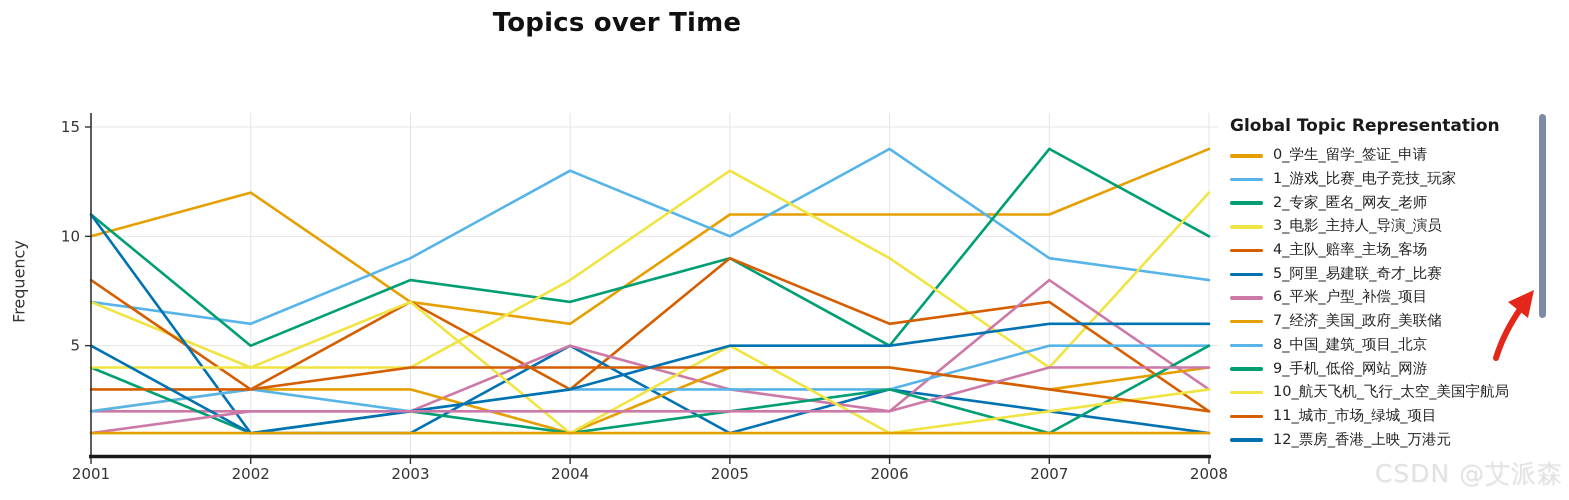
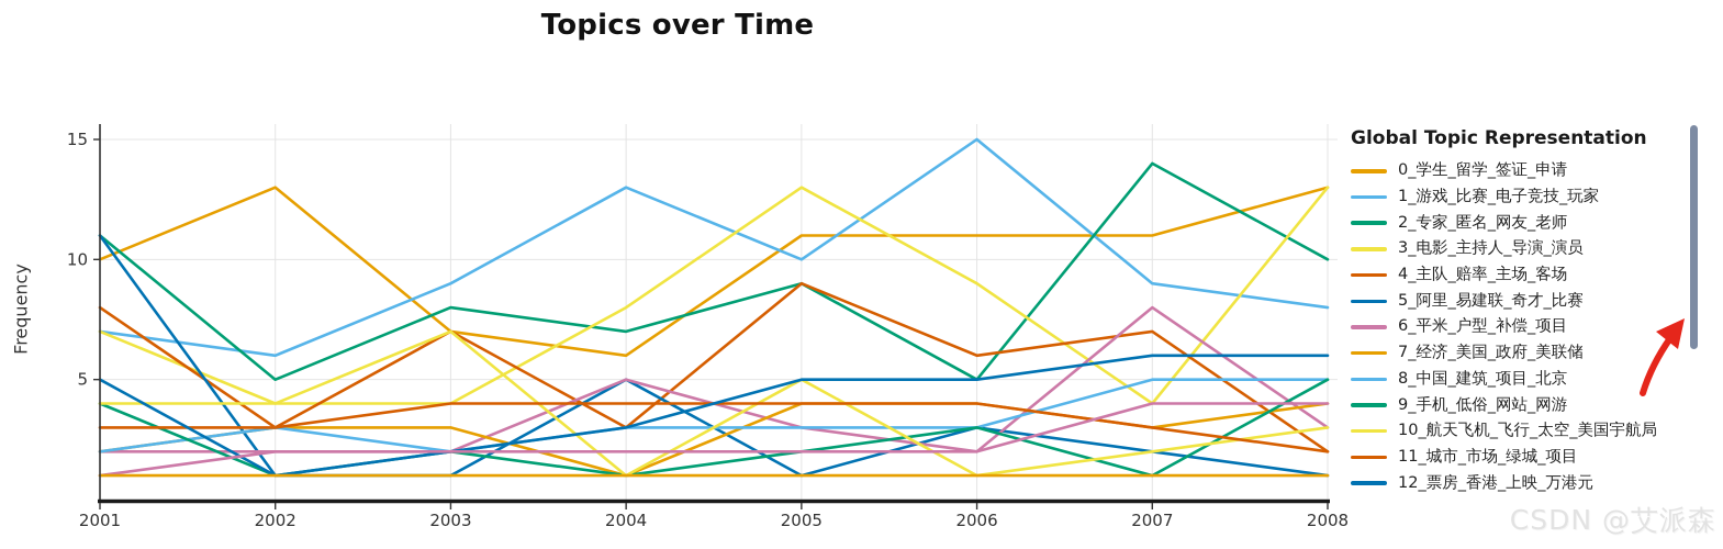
0_学生_留学_签证_申请/2002: 12 -> 13
1_游戏_比赛_电子竞技_玩家/2006: 14 -> 15
0_学生_留学_签证_申请/2008: 14 -> 13
3_电影_主持人_导演_演员/2008: 12 -> 13
